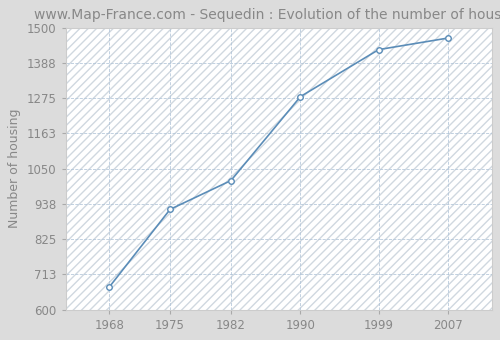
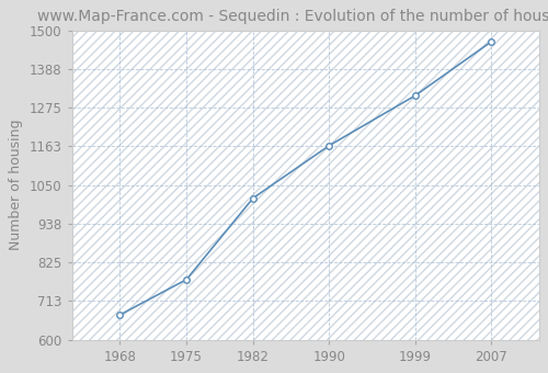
1975: 920 -> 775
1990: 1280 -> 1165
1999: 1430 -> 1310
